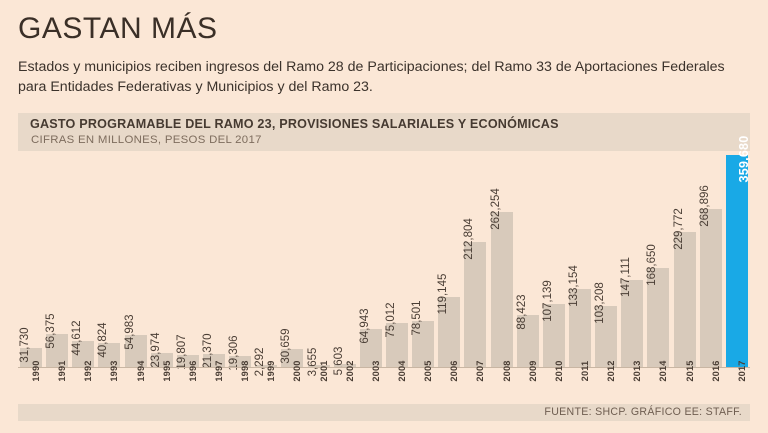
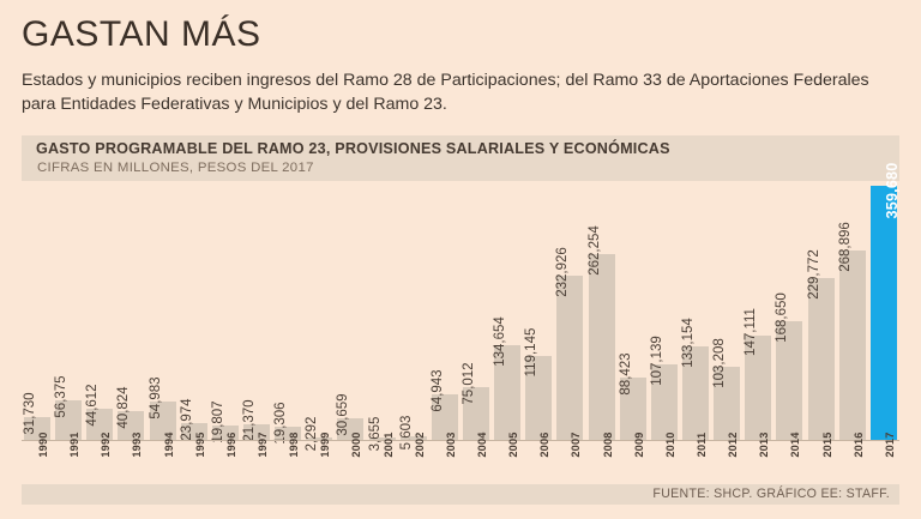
2005: 78,501 -> 134,654
2007: 212,804 -> 232,926
